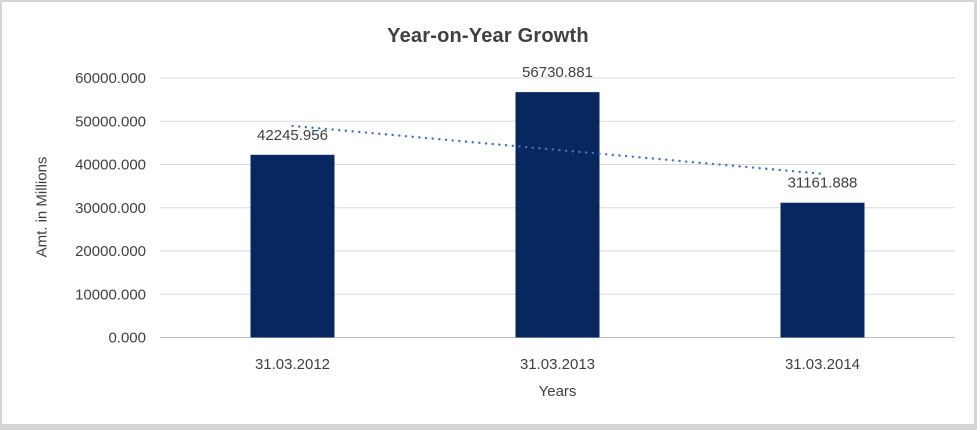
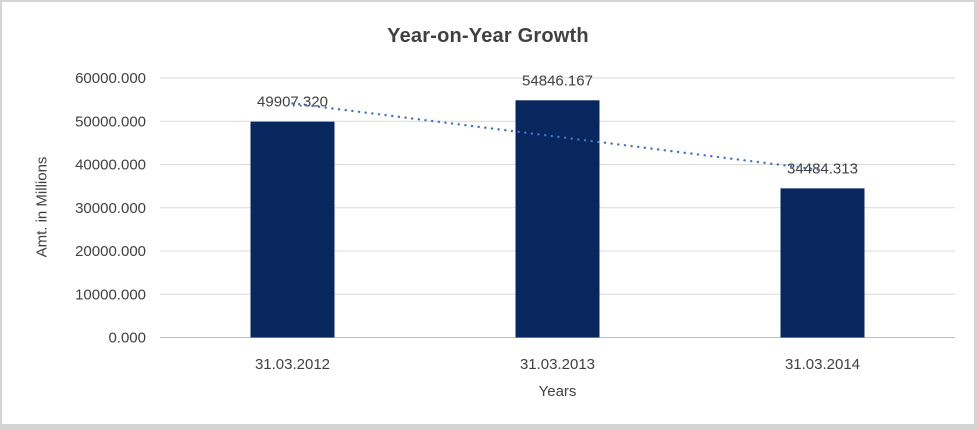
31.03.2012: 42245.956 -> 49907.320
31.03.2013: 56730.881 -> 54846.167
31.03.2014: 31161.888 -> 34484.313
